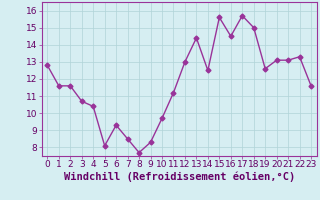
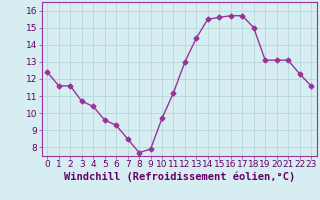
0: 12.8 -> 12.4
5: 8.1 -> 9.6
9: 8.3 -> 7.9
14: 12.5 -> 15.5
16: 14.5 -> 15.7
19: 12.6 -> 13.1
22: 13.3 -> 12.3
